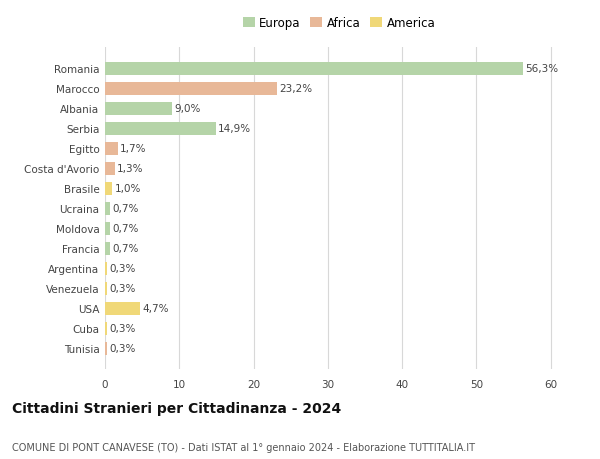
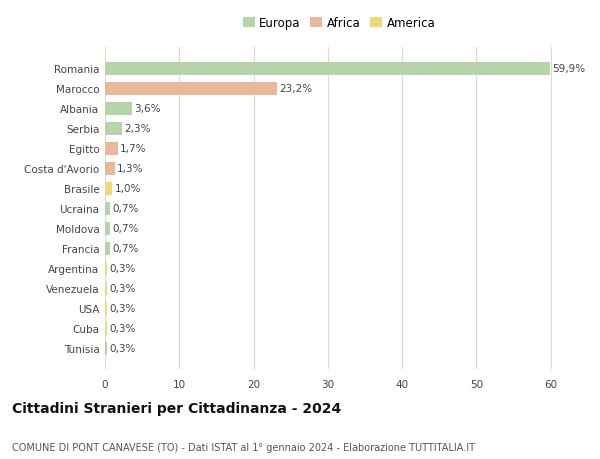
Romania: 56,3% -> 59,9%
Albania: 9,0% -> 3,6%
Serbia: 14,9% -> 2,3%
USA: 4,7% -> 0,3%
